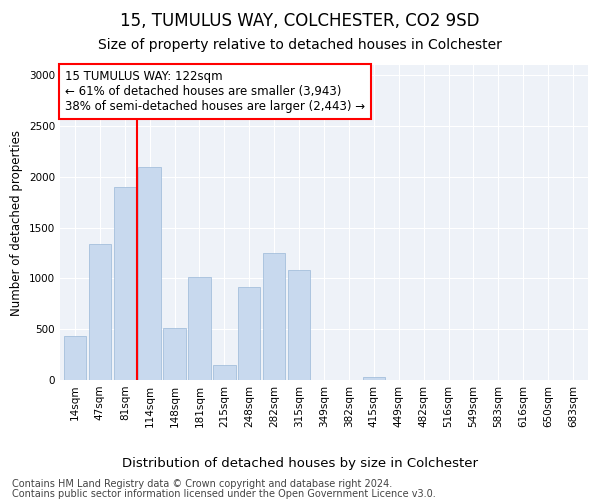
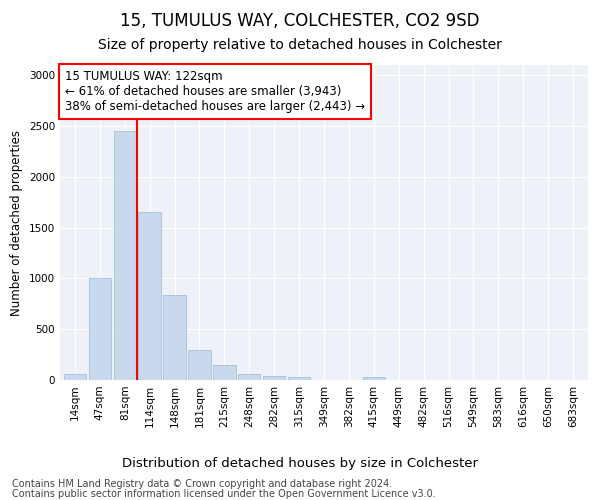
14sqm: 430 -> 60
47sqm: 1340 -> 1000
81sqm: 1900 -> 2450
114sqm: 2100 -> 1650
148sqm: 510 -> 840
181sqm: 1010 -> 300
248sqm: 920 -> 60
282sqm: 1250 -> 40
315sqm: 1080 -> 20
